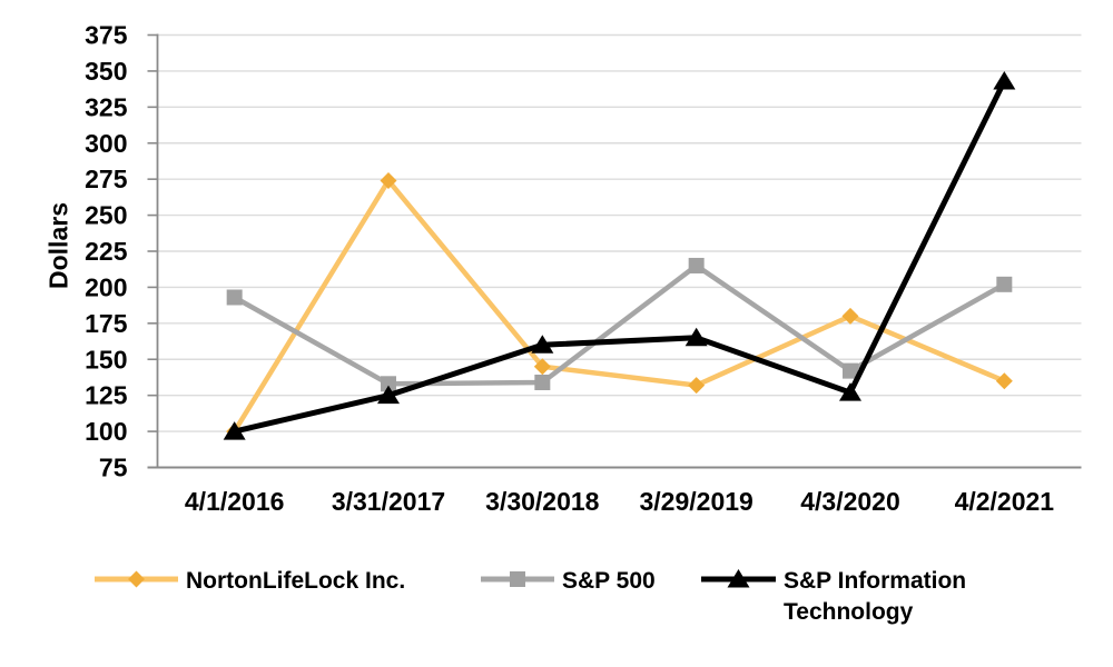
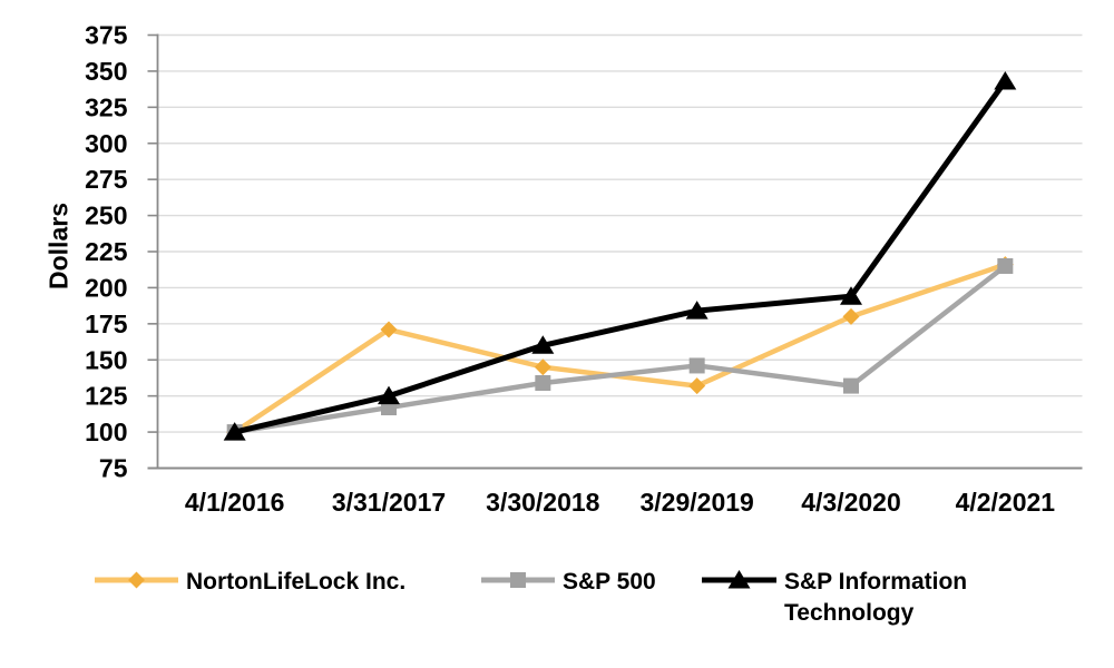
S&P 500/4/1/2016: 193 -> 100
NortonLifeLock Inc./3/31/2017: 274 -> 171
S&P 500/3/31/2017: 133 -> 117
S&P 500/3/29/2019: 215 -> 146
S&P Information Technology/3/29/2019: 165 -> 184
S&P 500/4/3/2020: 142 -> 132
S&P Information Technology/4/3/2020: 127 -> 194
NortonLifeLock Inc./4/2/2021: 135 -> 216
S&P 500/4/2/2021: 202 -> 215
